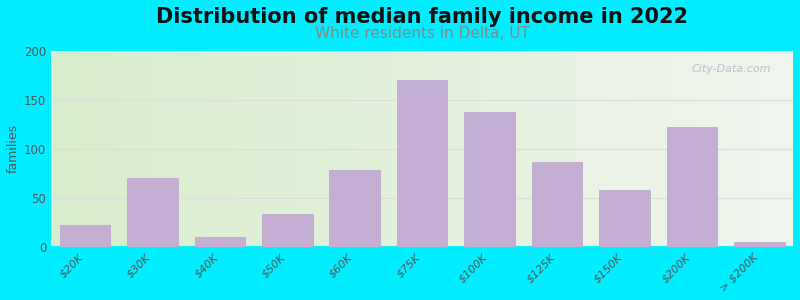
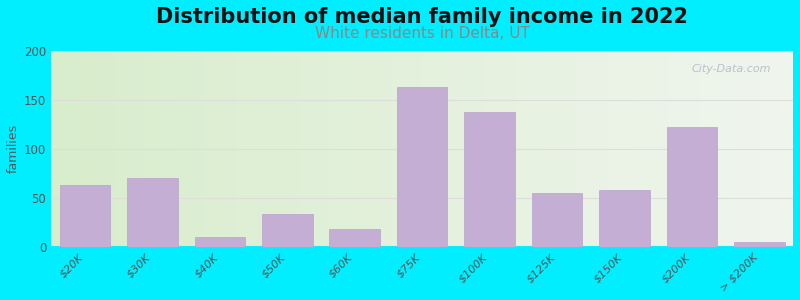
$20K: 22 -> 63
$60K: 78 -> 18
$75K: 170 -> 163
$125K: 86 -> 55
